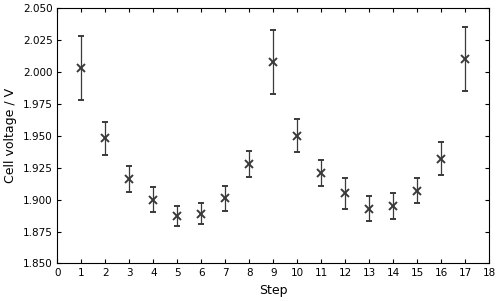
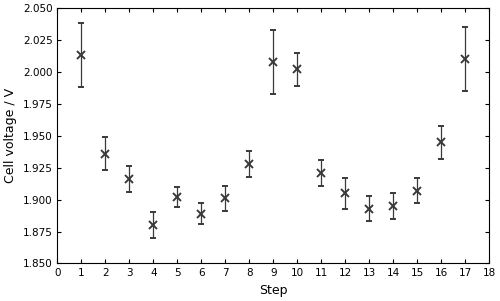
1: 2.003 -> 2.013
2: 1.948 -> 1.936
4: 1.900 -> 1.880
5: 1.887 -> 1.902
10: 1.950 -> 2.002
16: 1.932 -> 1.945
